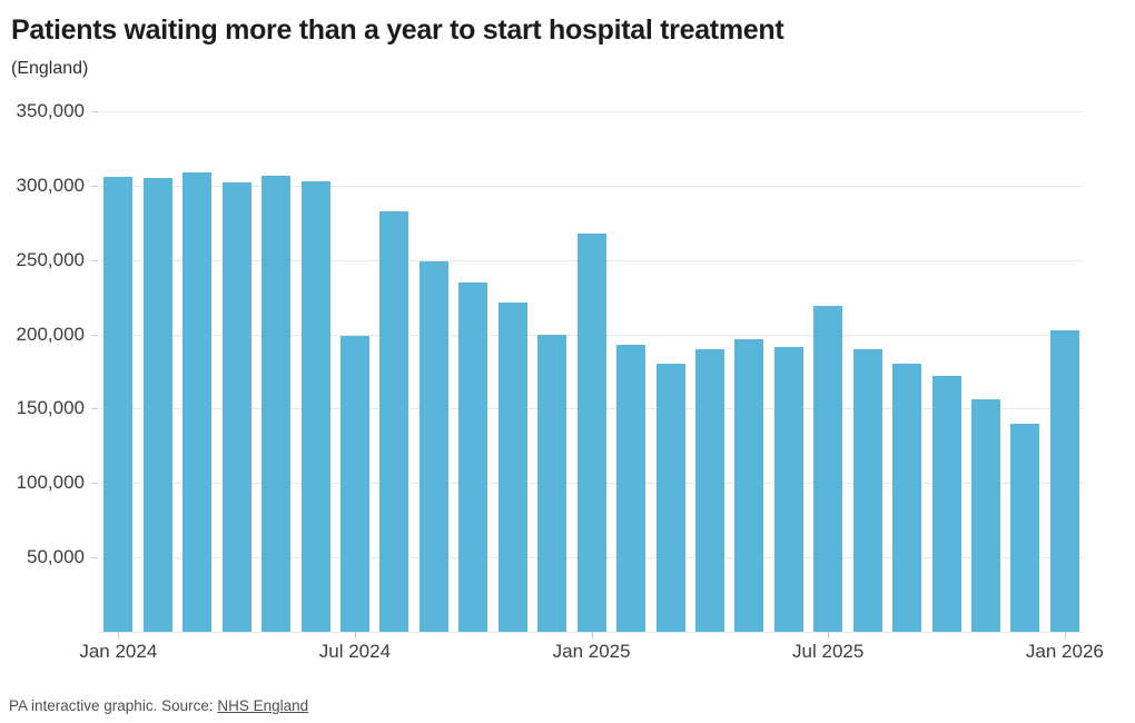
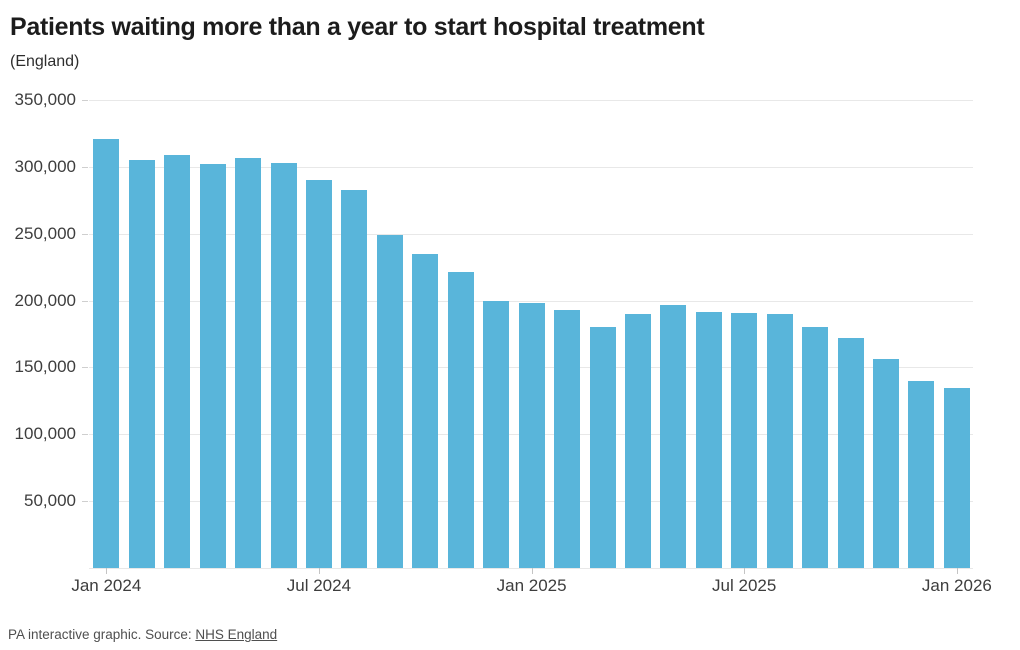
Jan 2024: 306000 -> 321000
Jul 2024: 199000 -> 290000
Jan 2025: 268000 -> 198000
Jul 2025: 219000 -> 191000
Jan 2026: 203000 -> 135000
